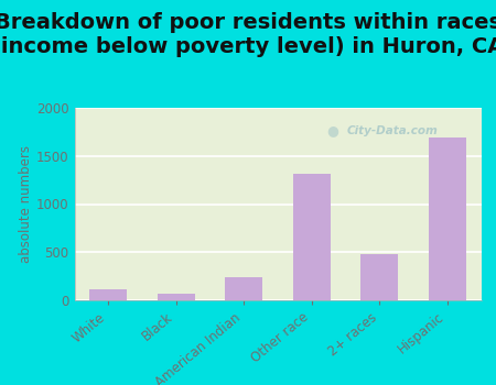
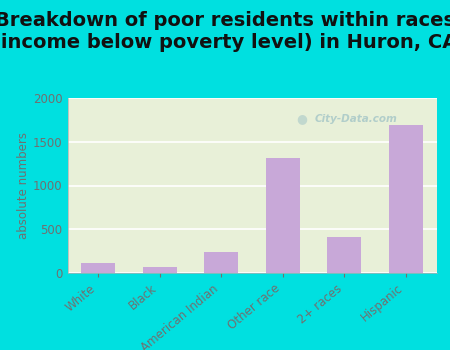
2+ races: 480 -> 410
